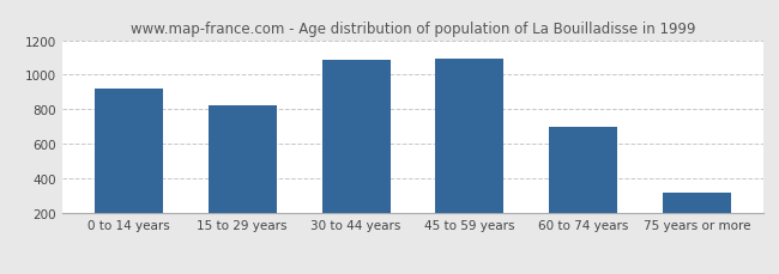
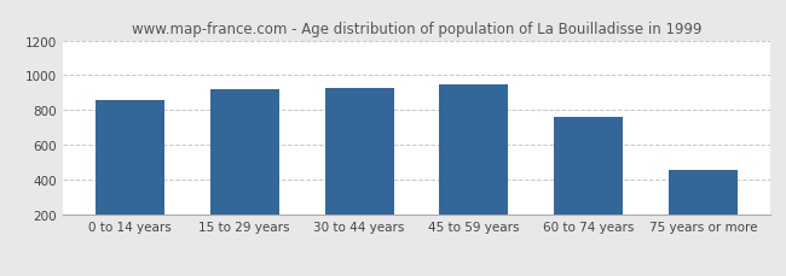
0 to 14 years: 920 -> 860
15 to 29 years: 820 -> 920
30 to 44 years: 1080 -> 930
45 to 59 years: 1090 -> 950
60 to 74 years: 700 -> 760
75 years or more: 320 -> 460
